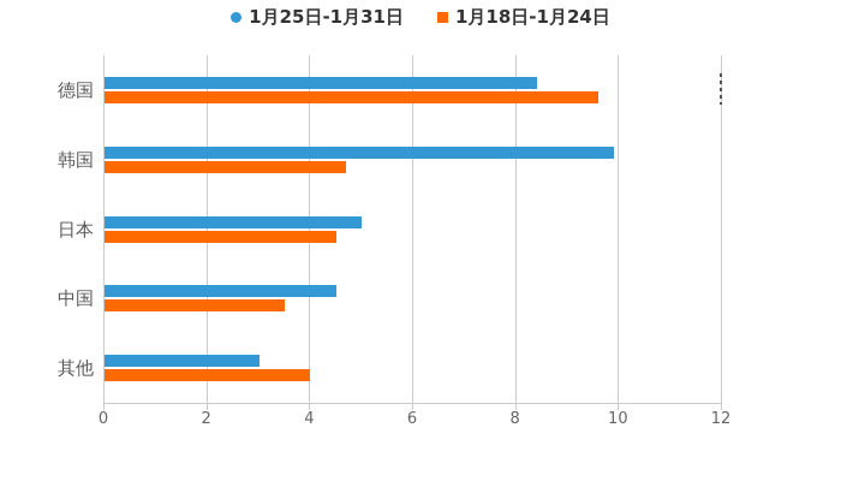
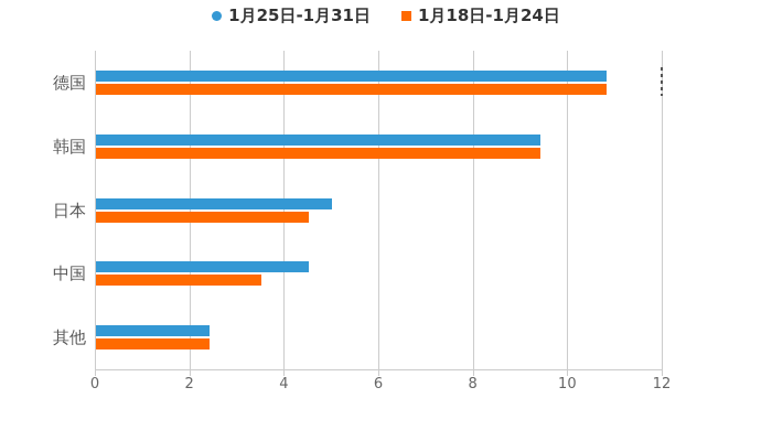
1月25日-1月31日/德国: 8.4 -> 10.8
1月18日-1月24日/德国: 9.6 -> 10.8
1月25日-1月31日/韩国: 9.9 -> 9.4
1月18日-1月24日/韩国: 4.7 -> 9.4
1月25日-1月31日/其他: 3.0 -> 2.4
1月18日-1月24日/其他: 4.0 -> 2.4
